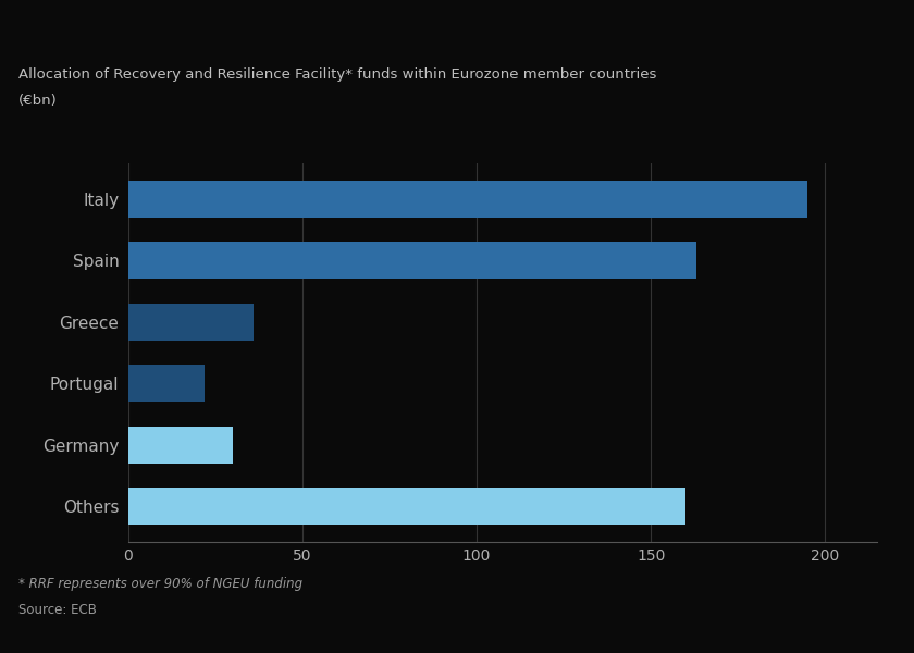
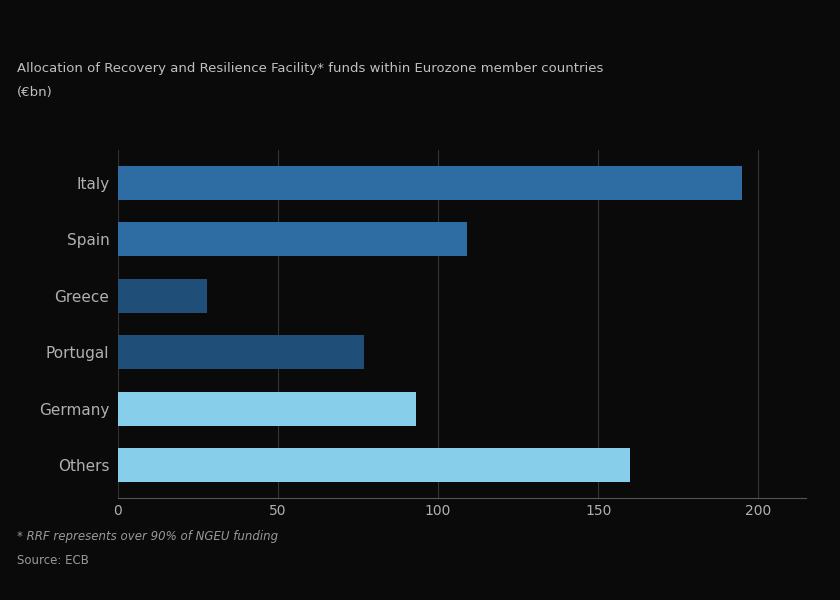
Spain: 163 -> 109
Greece: 36 -> 28
Portugal: 22 -> 77
Germany: 30 -> 93
